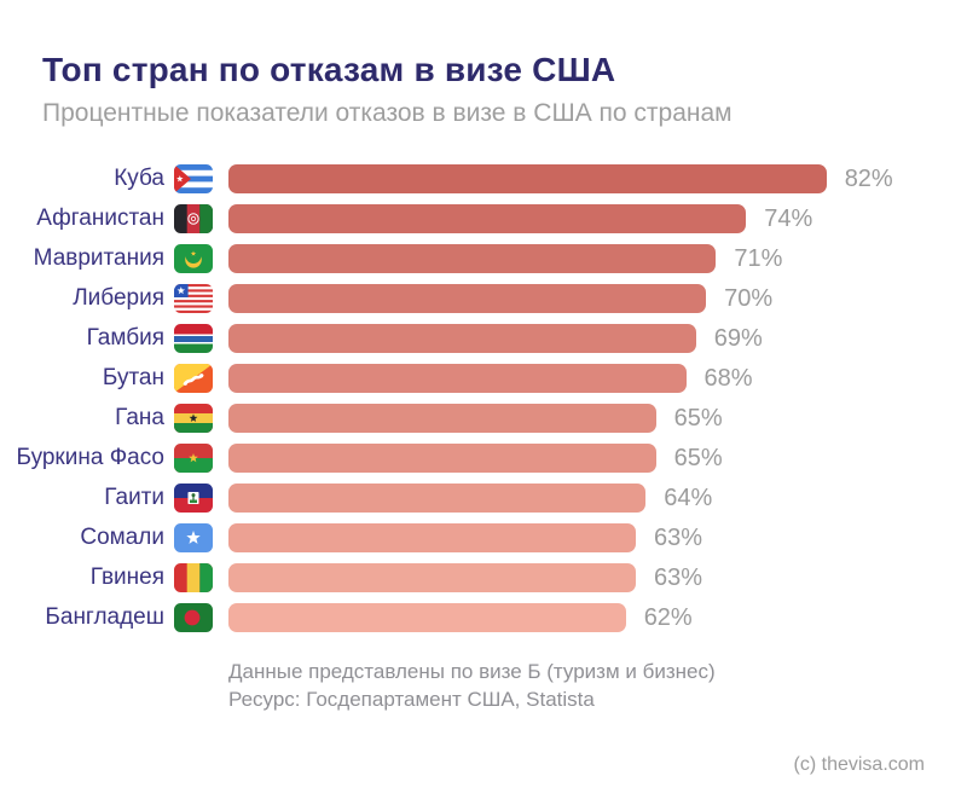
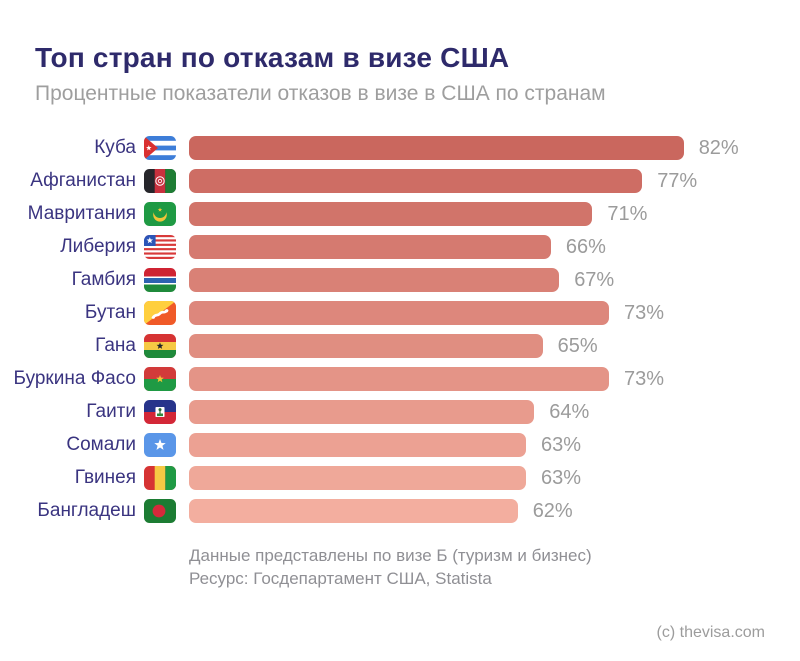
Афганистан: 74% -> 77%
Либерия: 70% -> 66%
Гамбия: 69% -> 67%
Бутан: 68% -> 73%
Буркина Фасо: 65% -> 73%
